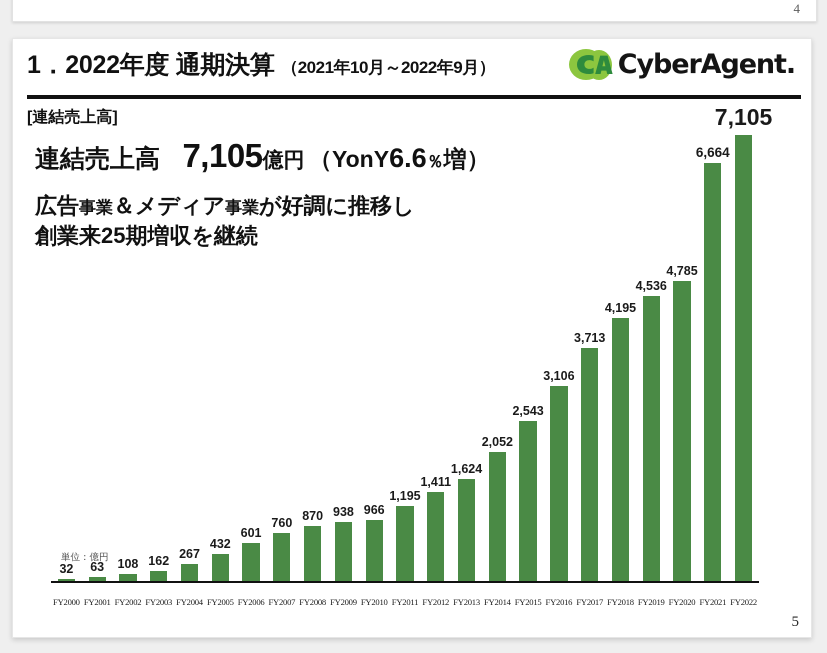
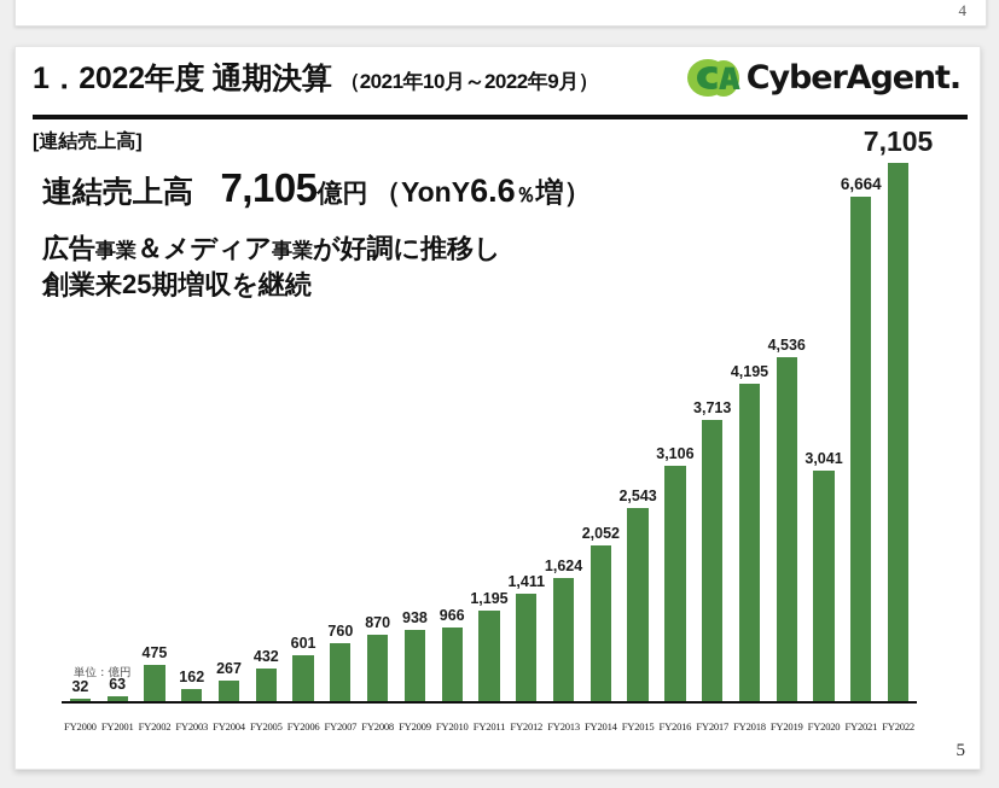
FY2002: 108 -> 475
FY2020: 4,785 -> 3,041
